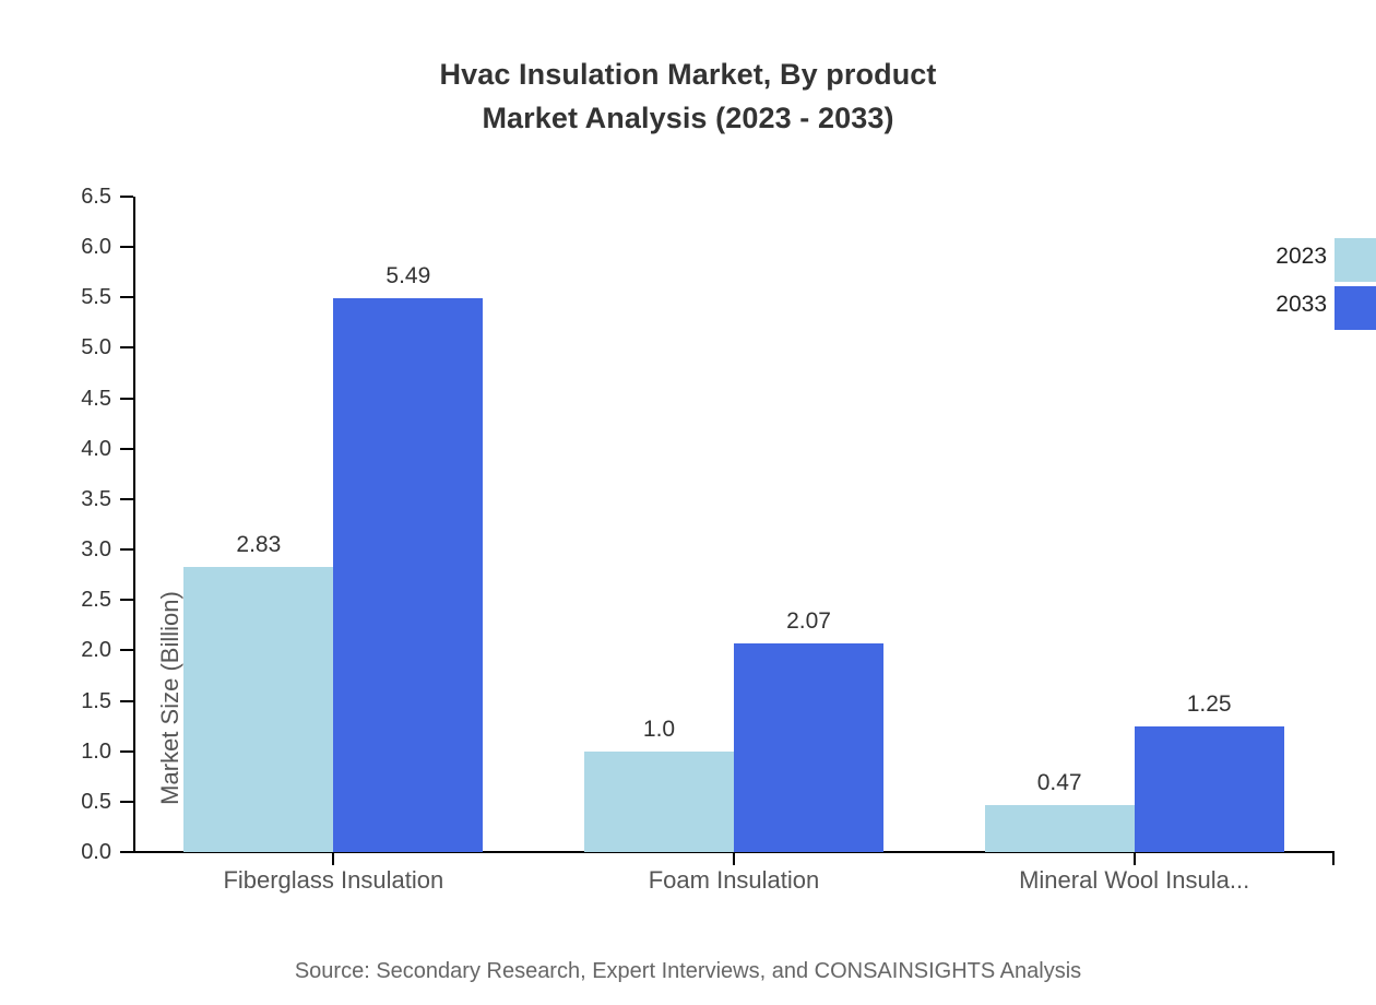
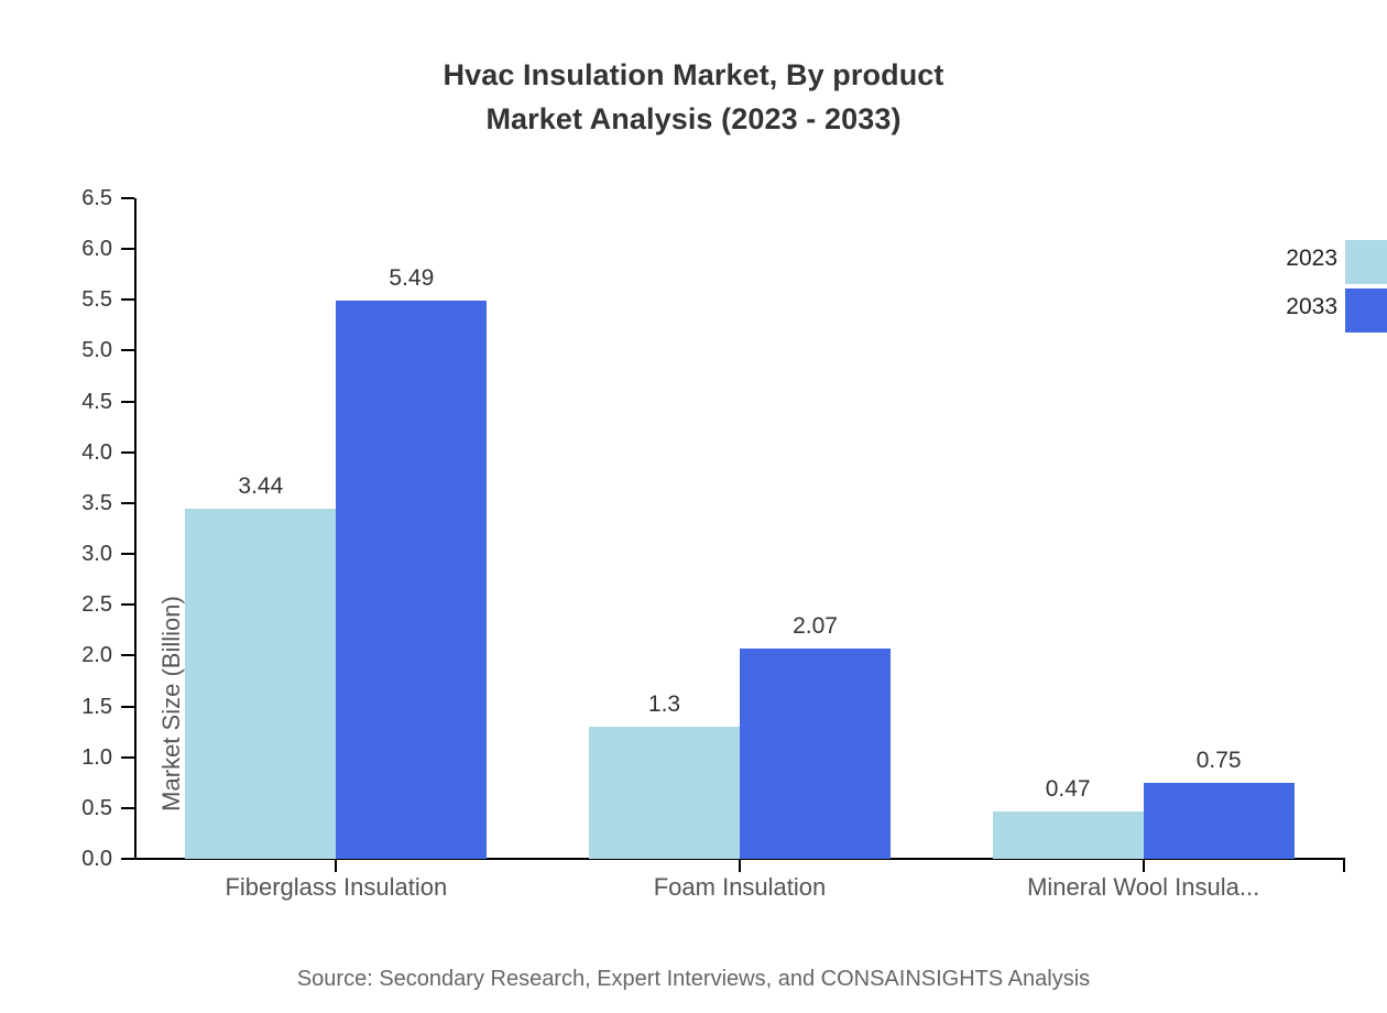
2023/Fiberglass Insulation: 2.83 -> 3.44
2023/Foam Insulation: 1.0 -> 1.3
2033/Mineral Wool Insula...: 1.25 -> 0.75
